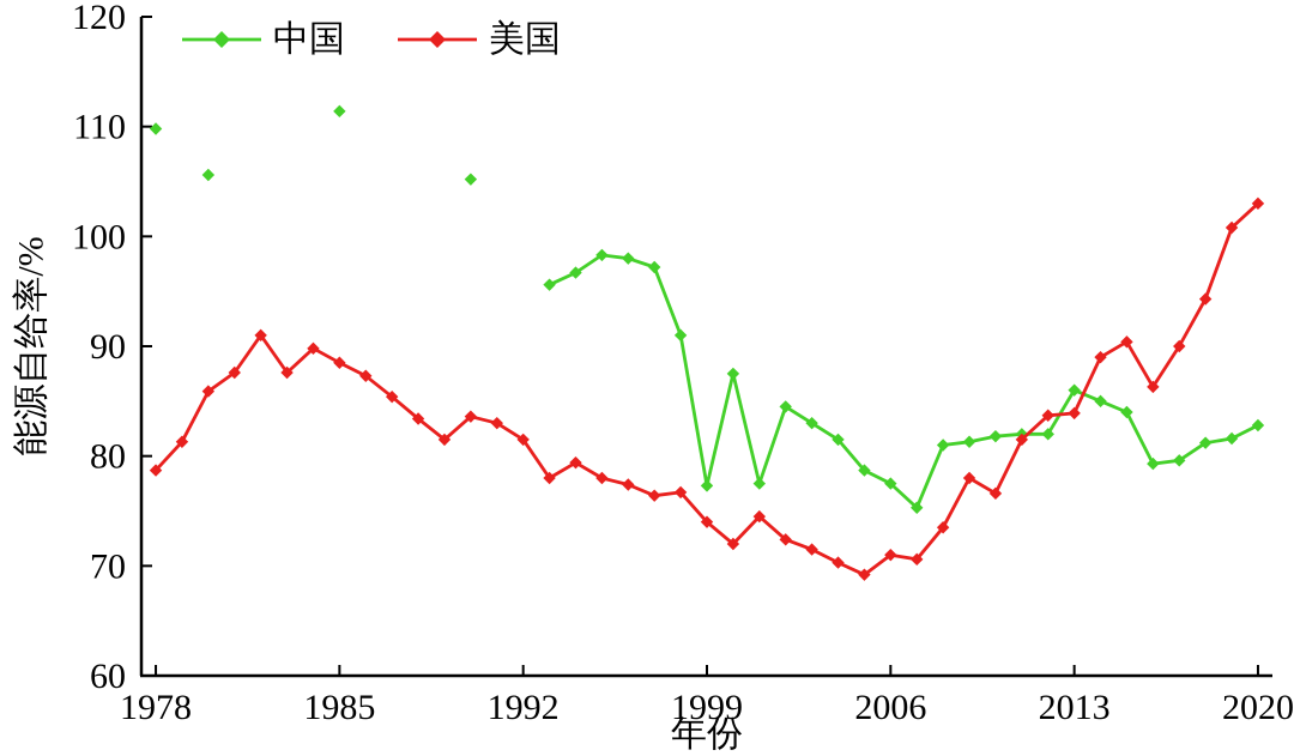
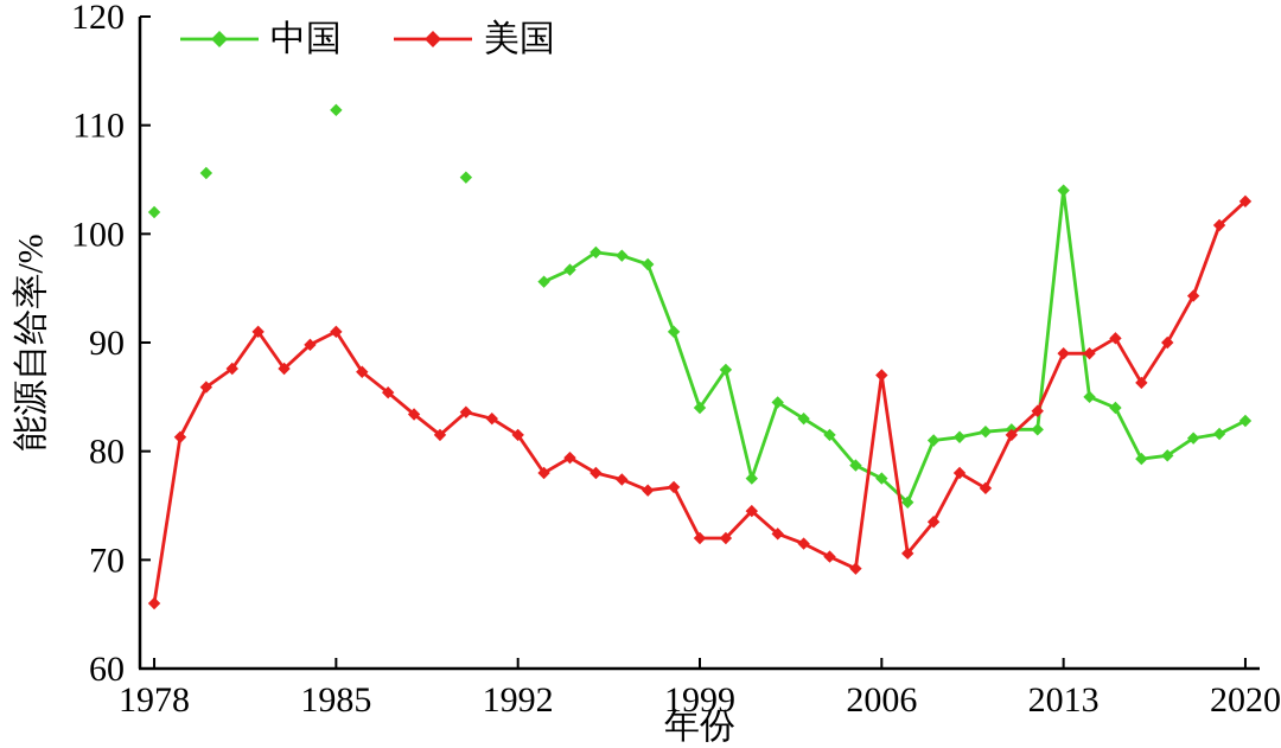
中国/1978: 110 -> 102
美国/1978: 79 -> 66
美国/1985: 88 -> 91
中国/1999: 77 -> 84
美国/1999: 74 -> 72
美国/2006: 71 -> 87
中国/2013: 86 -> 104
美国/2013: 84 -> 89
